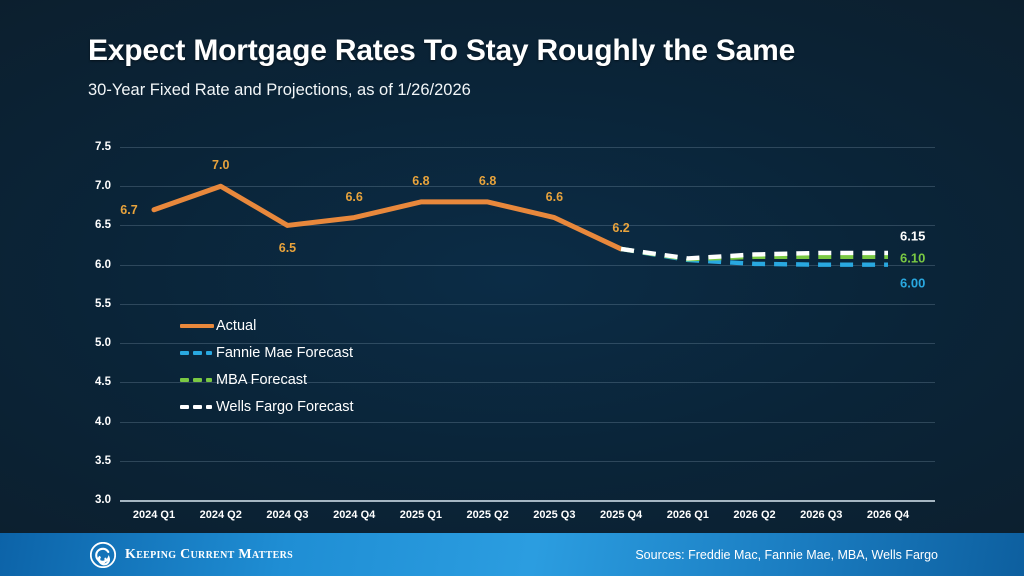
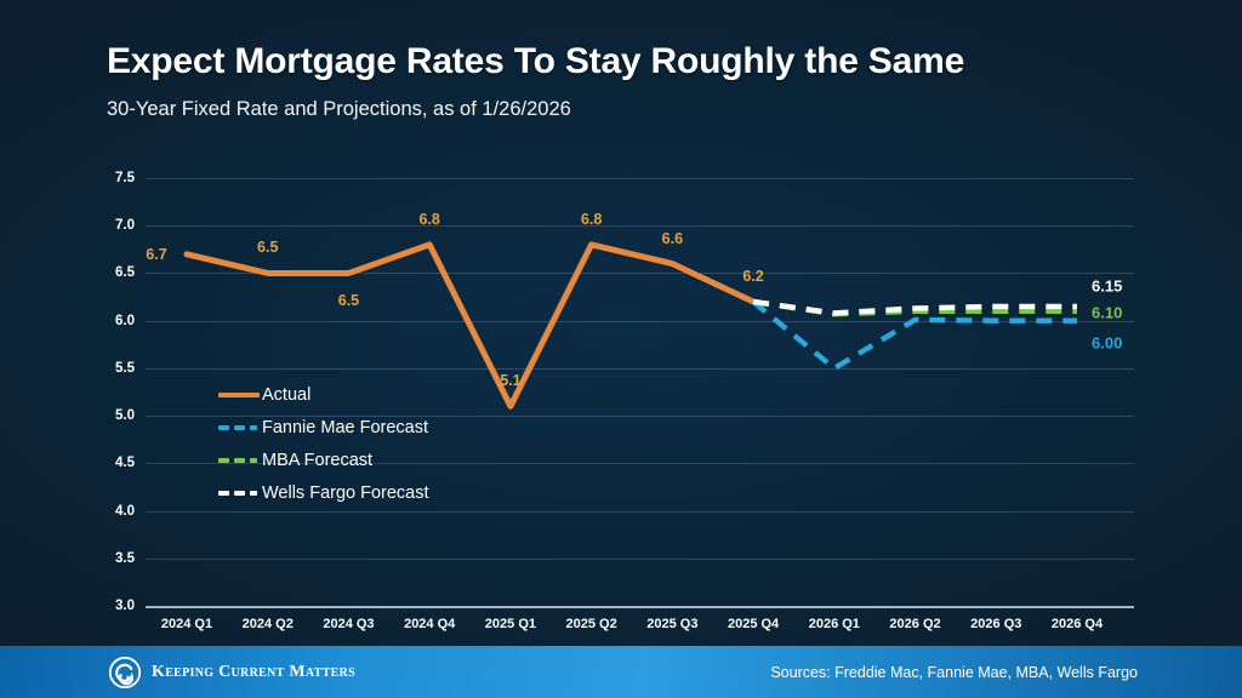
Actual/2024 Q2: 7.0 -> 6.5
Actual/2024 Q4: 6.6 -> 6.8
Actual/2025 Q1: 6.8 -> 5.1
Fannie Mae Forecast/2026 Q1: 6.1 -> 5.5
